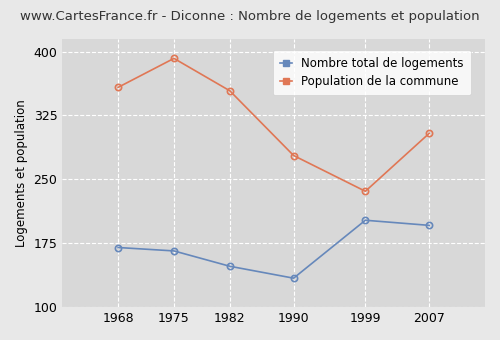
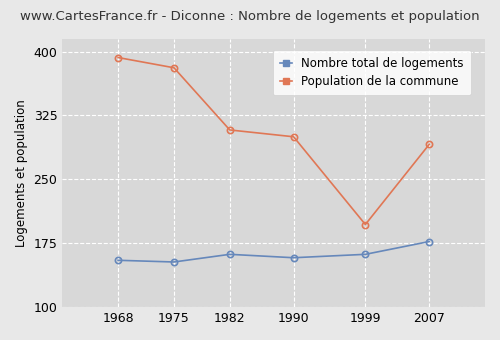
Nombre total de logements/1968: 170 -> 155
Population de la commune/1968: 358 -> 393
Nombre total de logements/1975: 166 -> 153
Population de la commune/1975: 392 -> 381
Nombre total de logements/1982: 148 -> 162
Population de la commune/1982: 354 -> 308
Nombre total de logements/1990: 134 -> 158
Population de la commune/1990: 278 -> 300
Nombre total de logements/1999: 202 -> 162
Population de la commune/1999: 236 -> 197
Nombre total de logements/2007: 196 -> 177
Population de la commune/2007: 304 -> 291
